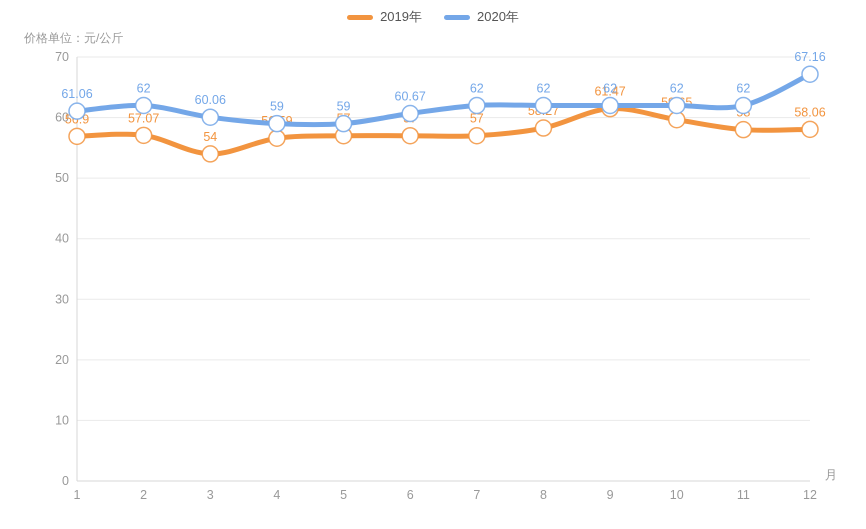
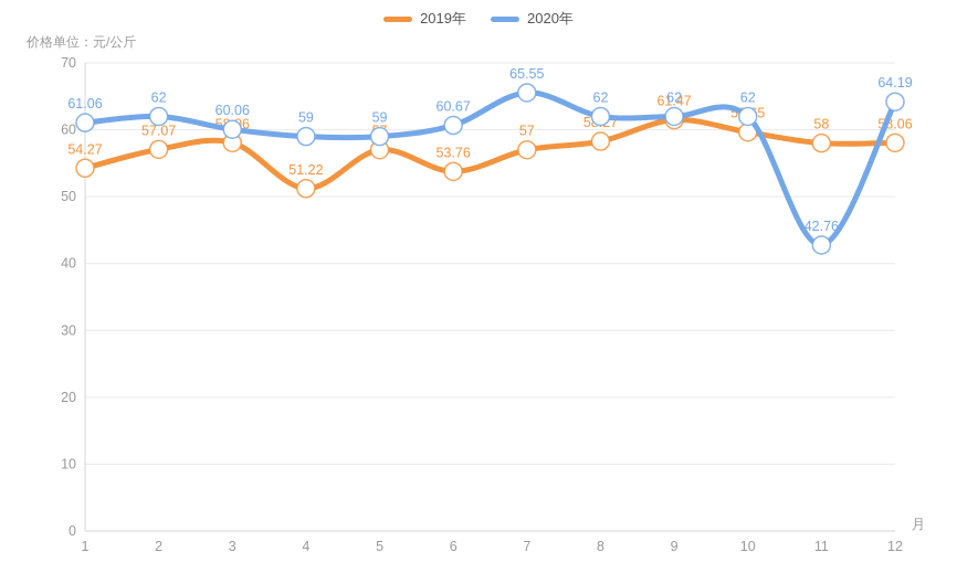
2019年/1: 56.9 -> 54.27
2019年/3: 54 -> 58.06
2019年/4: 56.59 -> 51.22
2019年/6: 57 -> 53.76
2020年/7: 62 -> 65.55
2020年/11: 62 -> 42.76
2020年/12: 67.16 -> 64.19
